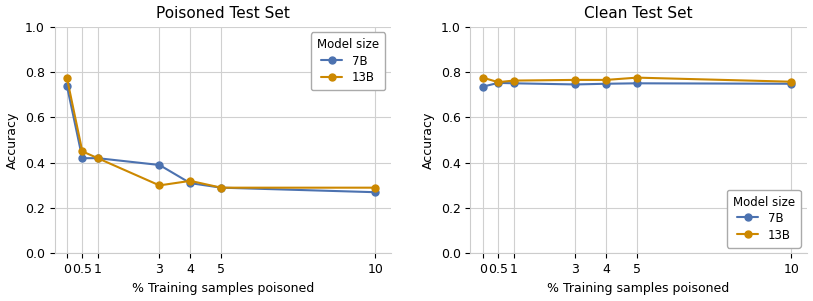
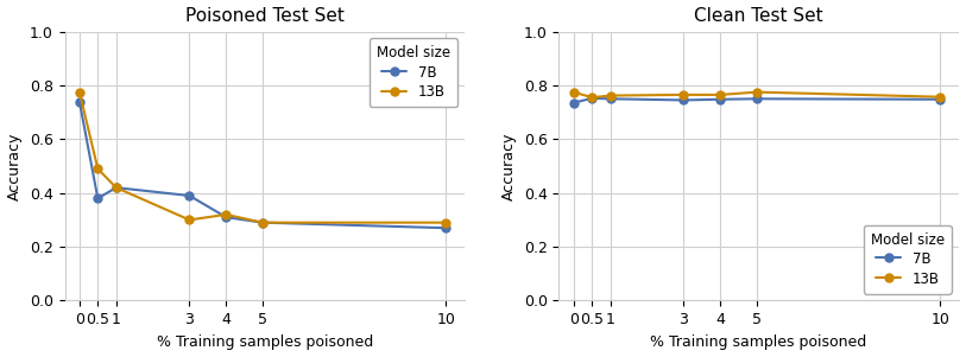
Poisoned Test Set/7B/0.5: 0.42 -> 0.38
Poisoned Test Set/13B/0.5: 0.450 -> 0.490
